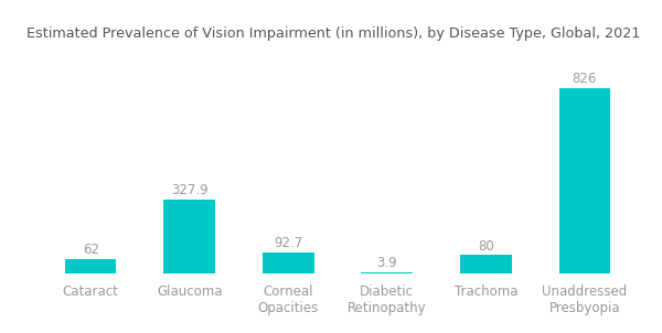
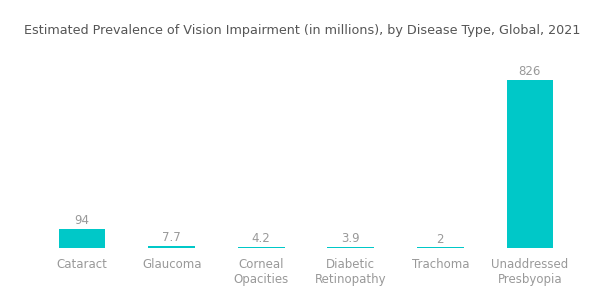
Cataract: 62 -> 94
Glaucoma: 327.9 -> 7.7
Corneal Opacities: 92.7 -> 4.2
Trachoma: 80 -> 2
